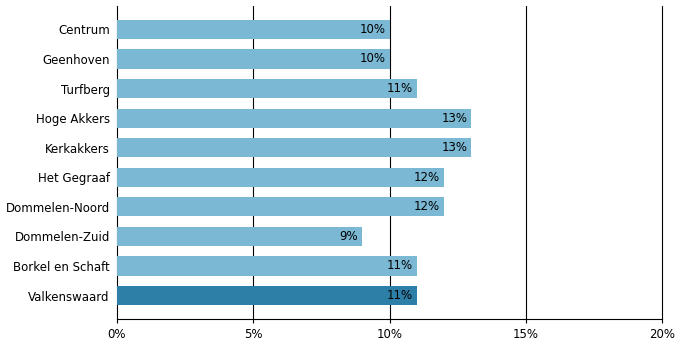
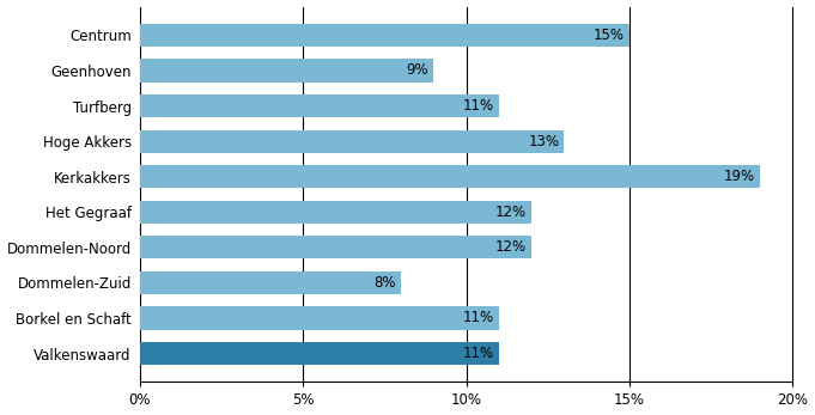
Centrum: 10% -> 15%
Geenhoven: 10% -> 9%
Kerkakkers: 13% -> 19%
Dommelen-Zuid: 9% -> 8%
